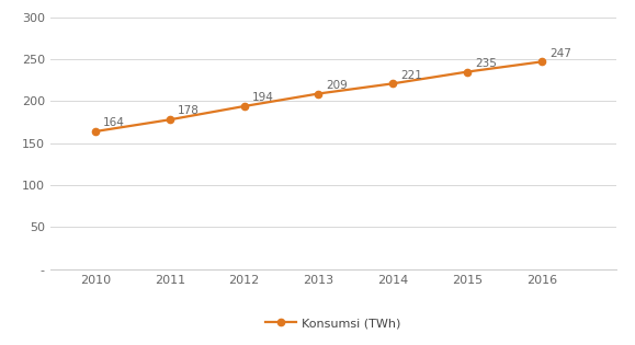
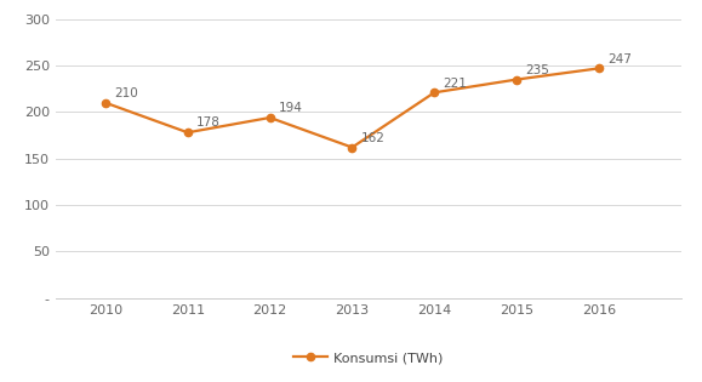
2010: 164 -> 210
2013: 209 -> 162
